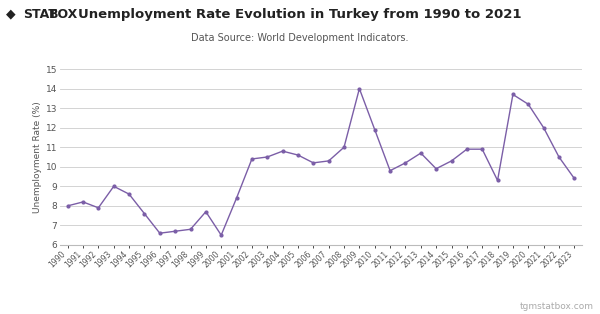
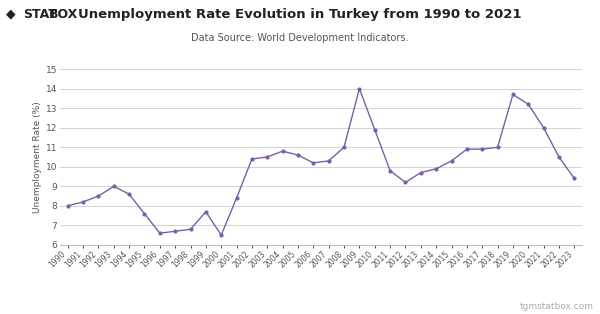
1992: 7.9 -> 8.5
2012: 10.2 -> 9.2
2013: 10.7 -> 9.7
2018: 9.3 -> 11.0
